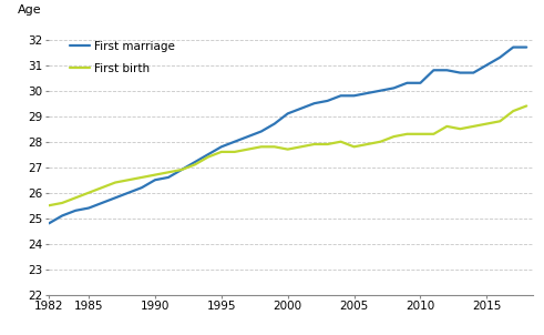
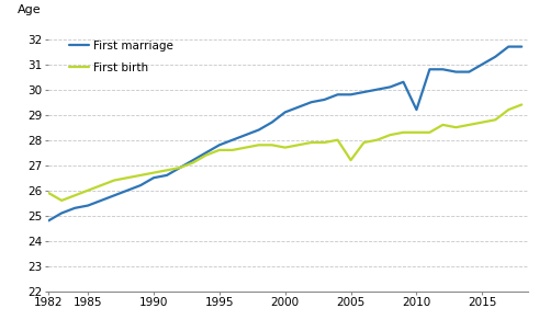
First birth/1982: 25.5 -> 25.9
First birth/2005: 27.8 -> 27.2
First marriage/2010: 30.3 -> 29.2
